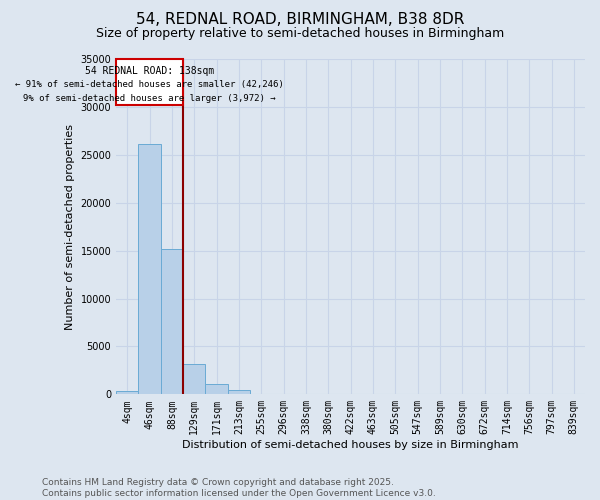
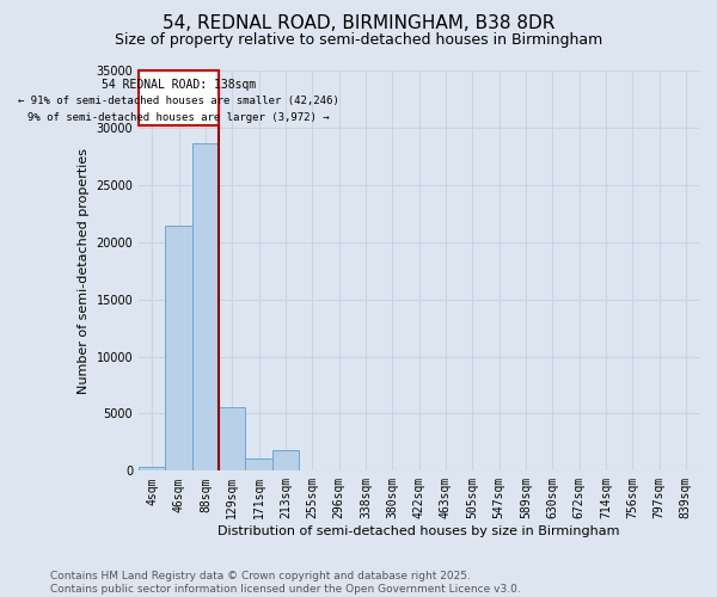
46sqm: 26100 -> 21400
88sqm: 15200 -> 28600
129sqm: 3200 -> 5600
213sqm: 500 -> 1800
